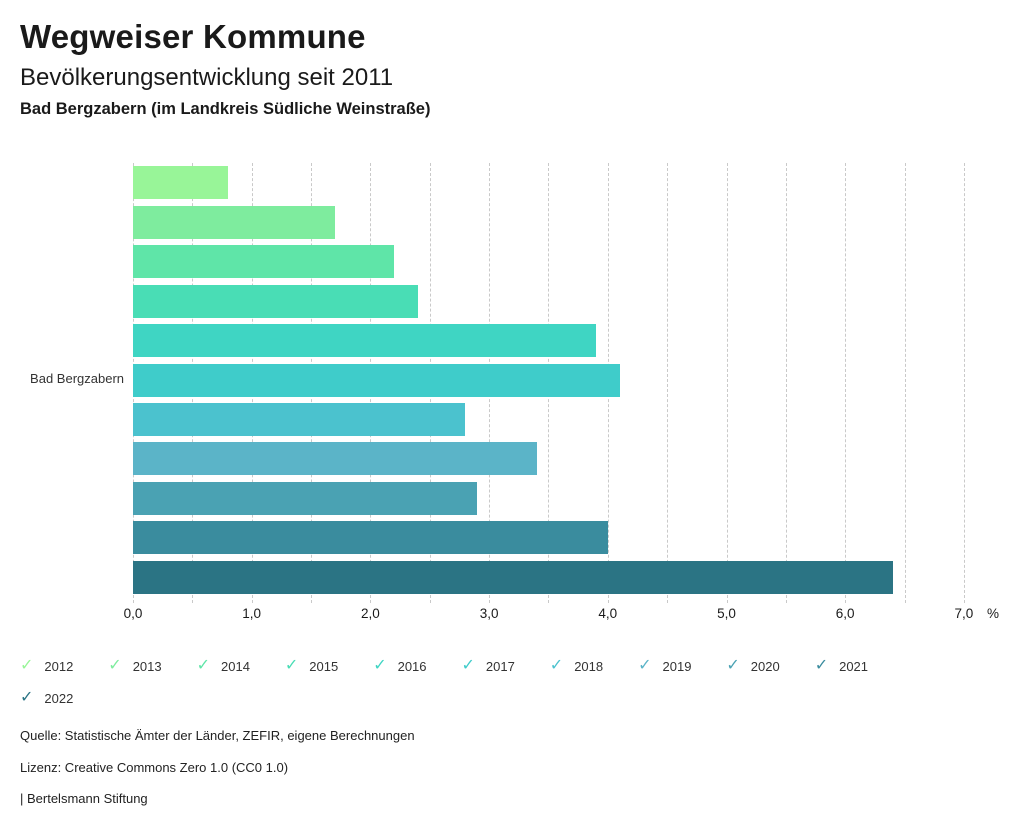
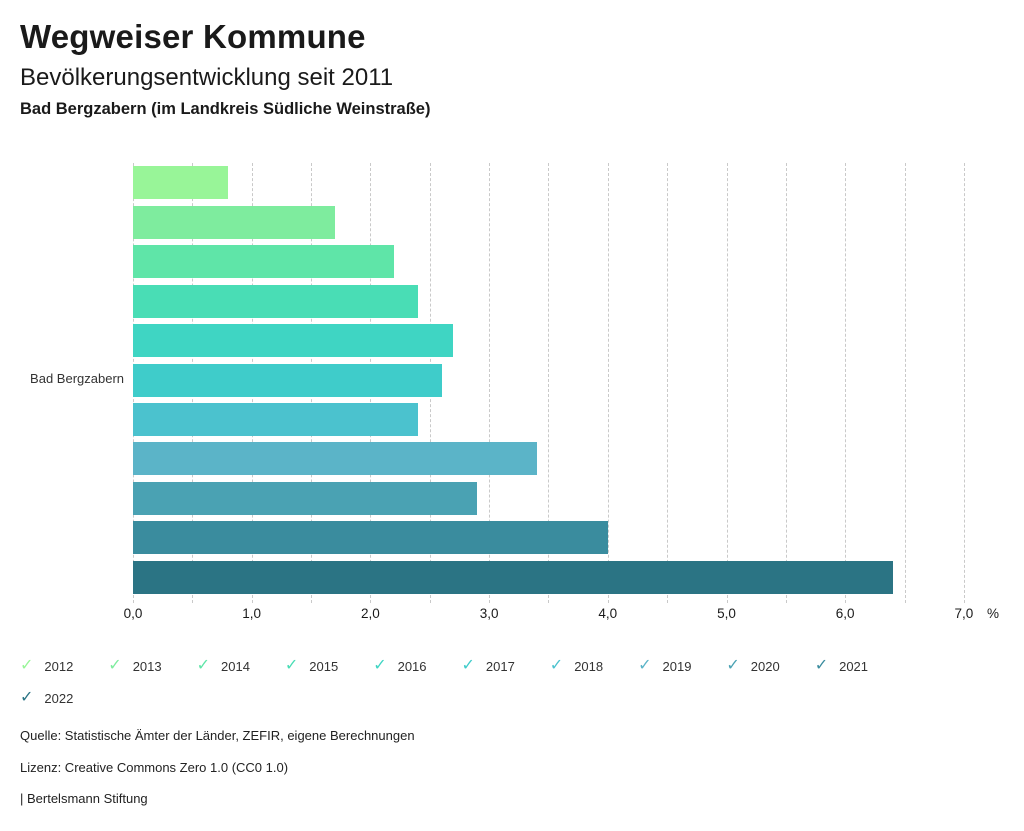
2016: 3,9 -> 2,7
2017: 4,1 -> 2,6
2018: 2,8 -> 2,4
